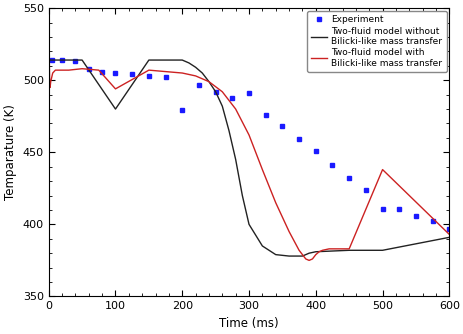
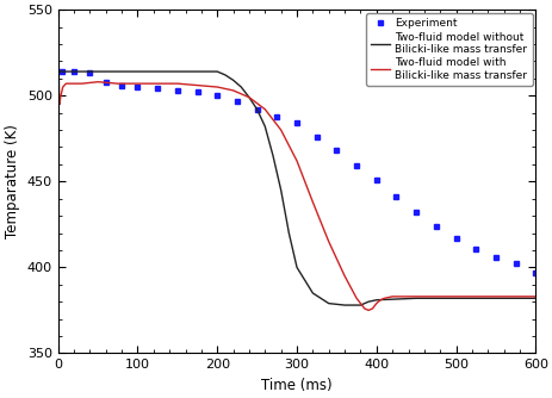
Two-fluid model without Bilicki-like mass transfer/100: 480 -> 514
Two-fluid model with Bilicki-like mass transfer/100: 494 -> 507
Experiment/200: 479 -> 500
Experiment/300: 491 -> 484
Experiment/500: 411 -> 417
Two-fluid model with Bilicki-like mass transfer/500: 438 -> 383
Two-fluid model without Bilicki-like mass transfer/600: 391 -> 382
Two-fluid model with Bilicki-like mass transfer/600: 393 -> 383
